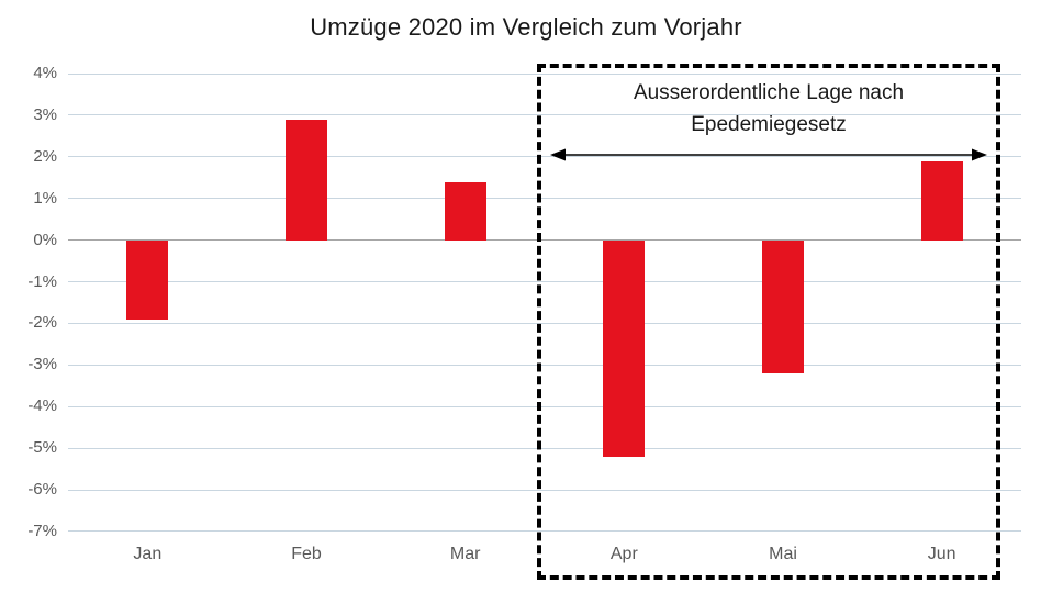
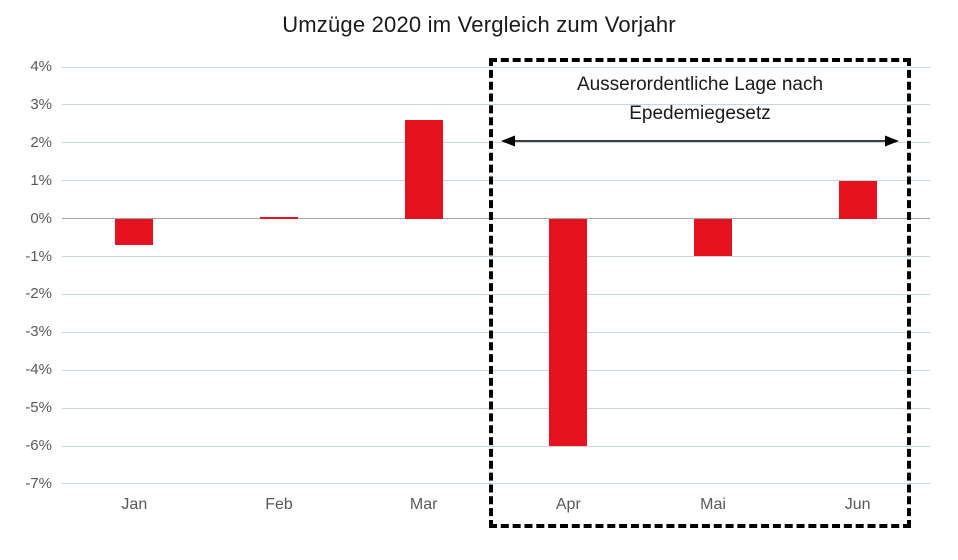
Jan: -1.9% -> -0.7%
Feb: 2.9% -> 0.1%
Mar: 1.4% -> 2.6%
Apr: -5.2% -> -6.0%
Mai: -3.2% -> -1.0%
Jun: 1.9% -> 1.0%
